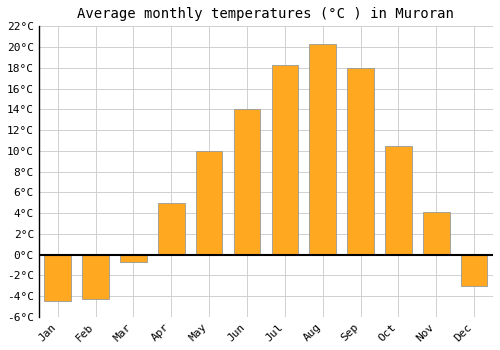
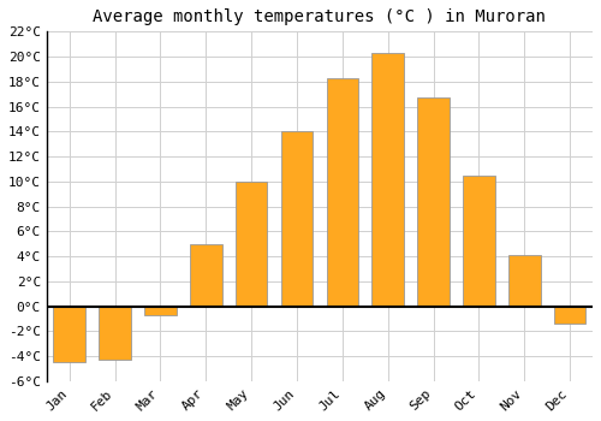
Sep: 18.0°C -> 16.7°C
Dec: -3.0°C -> -1.4°C
